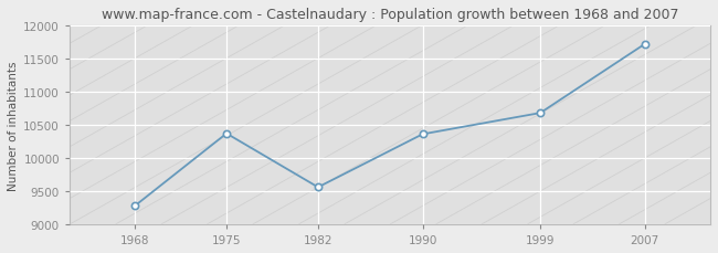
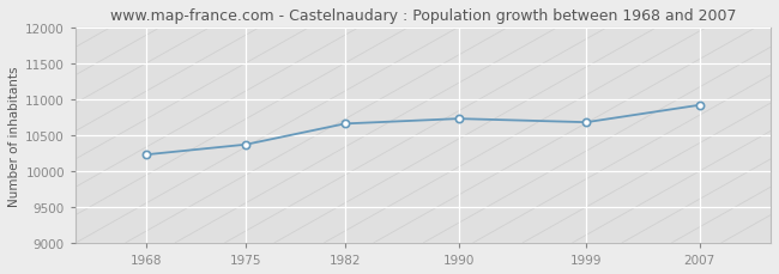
1968: 9280 -> 10230
1982: 9560 -> 10660
1990: 10360 -> 10730
2007: 11720 -> 10920
